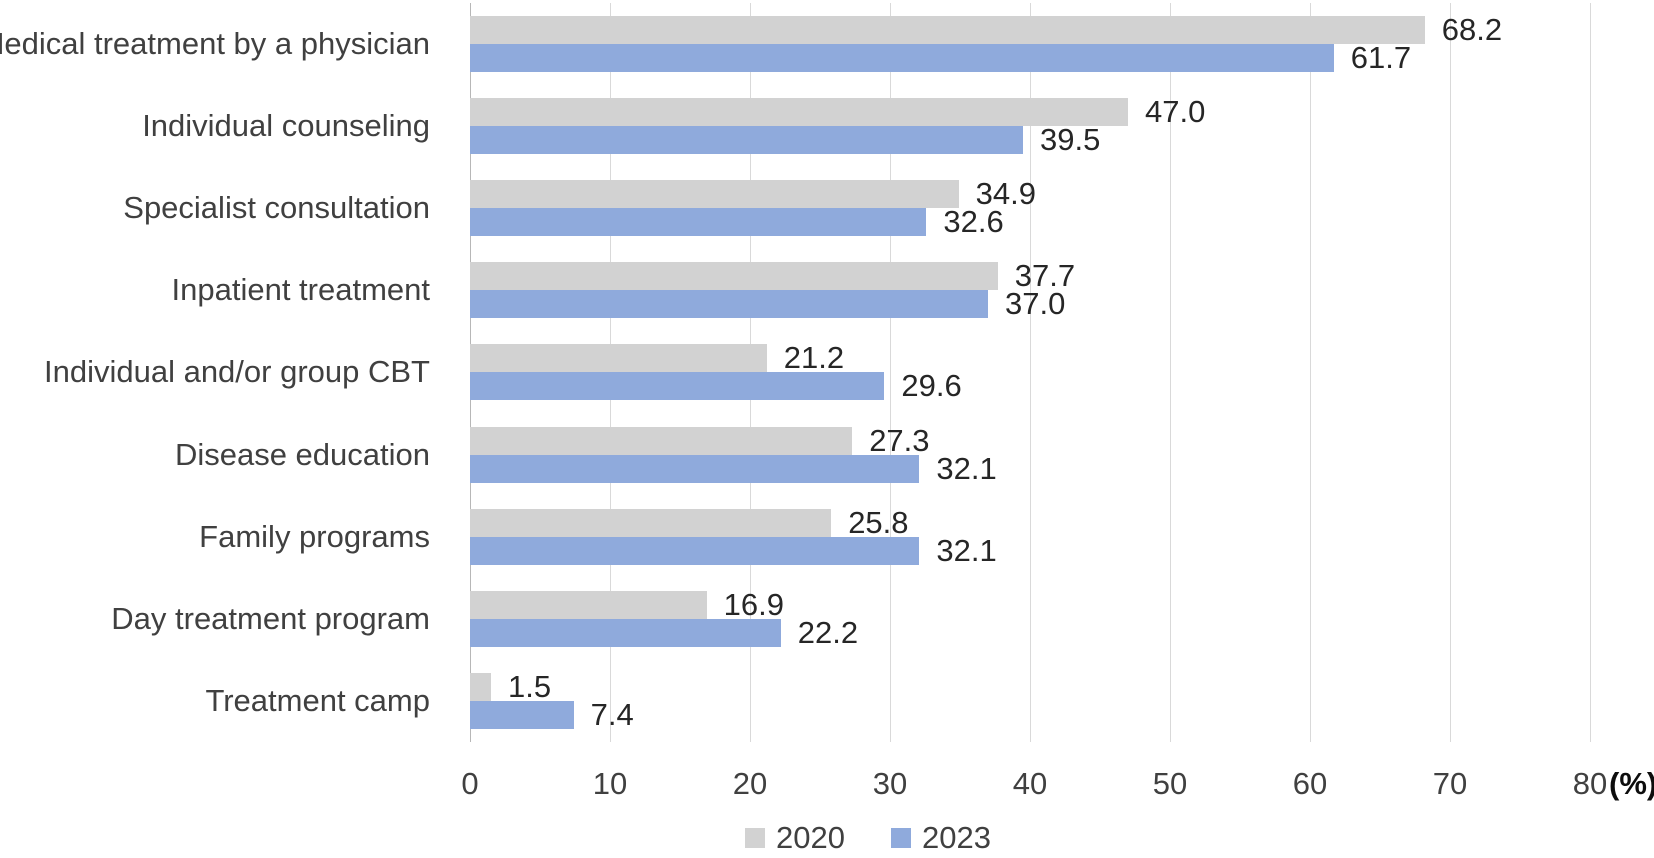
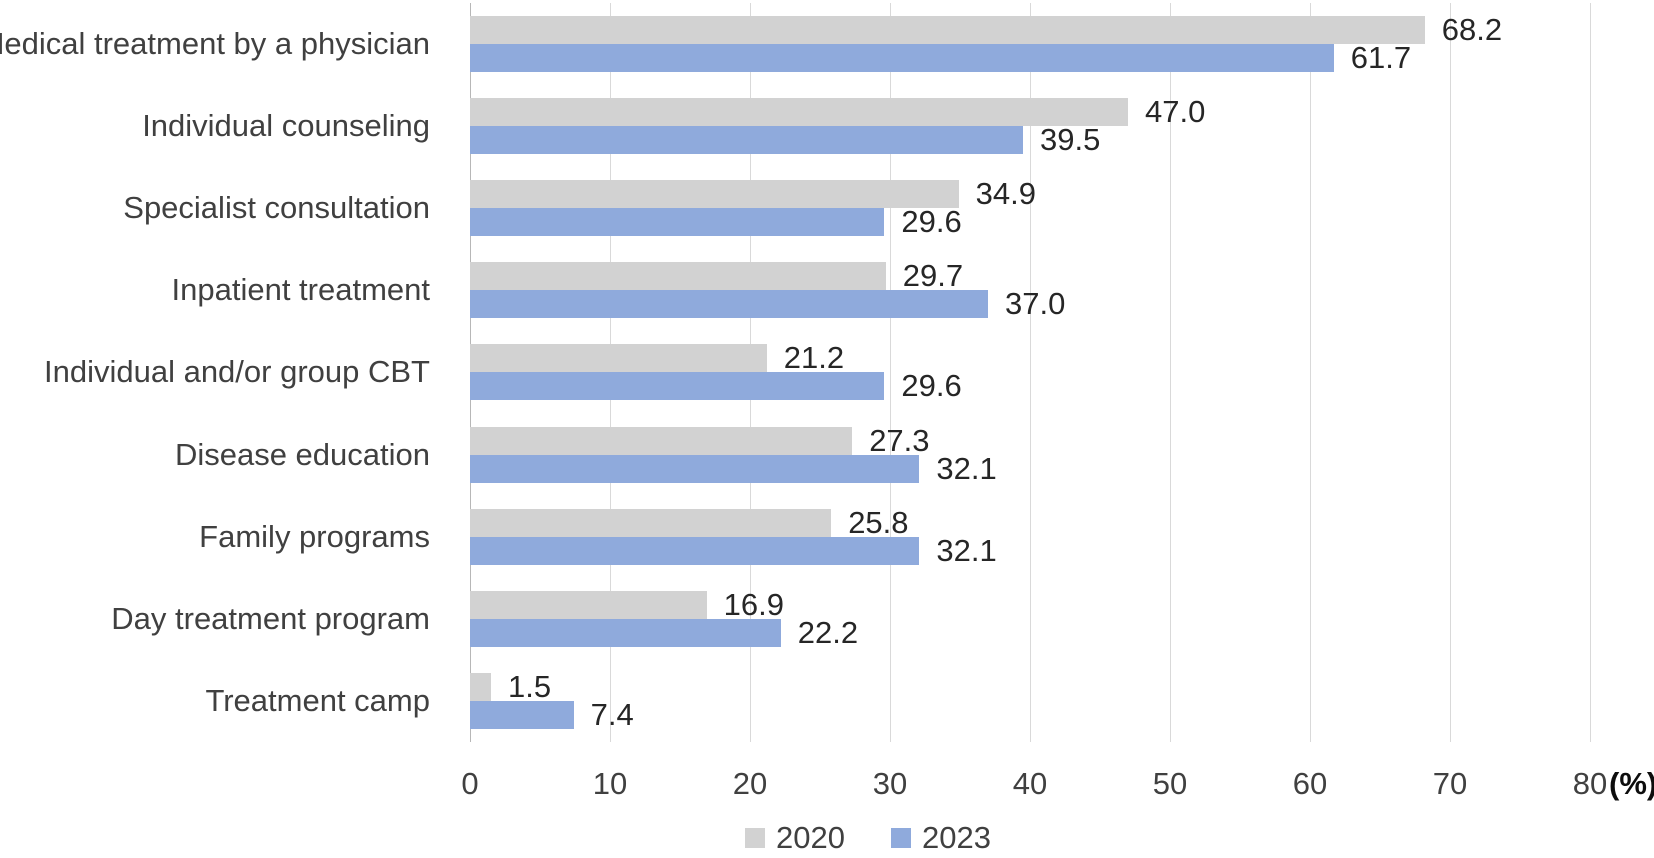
2023/Specialist consultation: 32.6 -> 29.6
2020/Inpatient treatment: 37.7 -> 29.7
